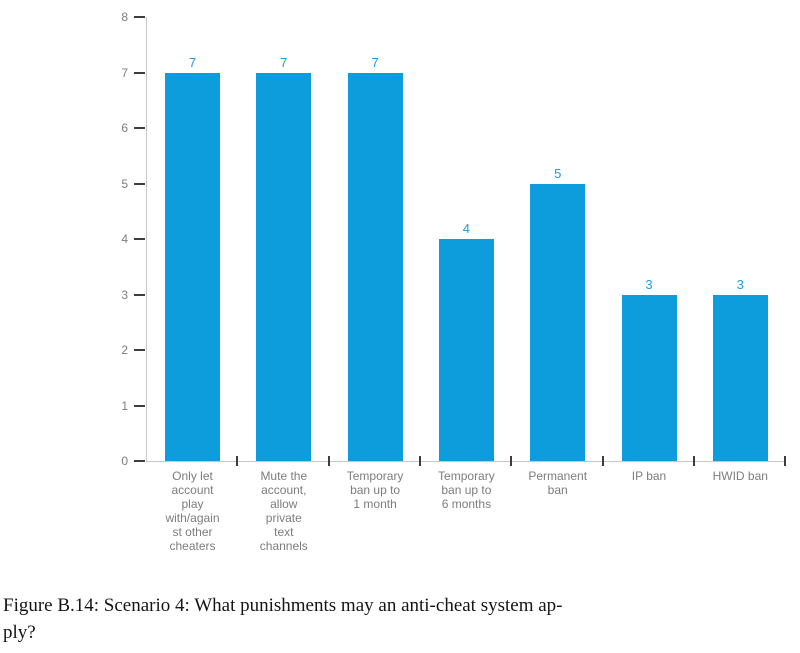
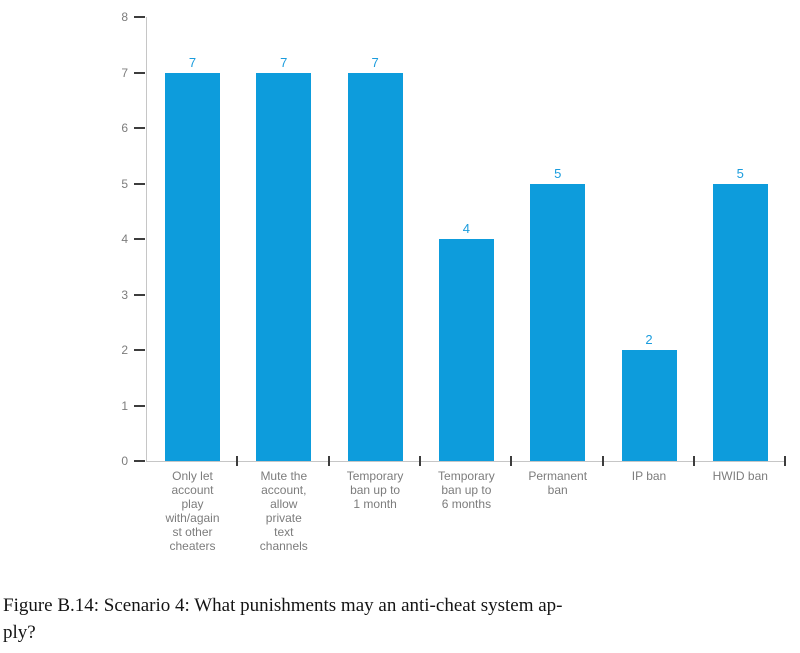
IP ban: 3 -> 2
HWID ban: 3 -> 5
